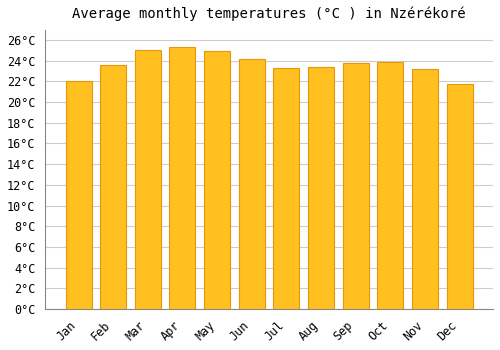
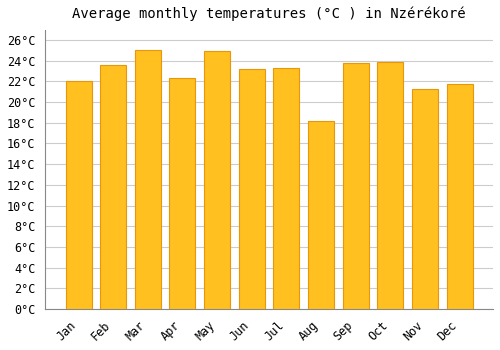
Apr: 25.3°C -> 22.3°C
Jun: 24.2°C -> 23.2°C
Aug: 23.4°C -> 18.2°C
Nov: 23.2°C -> 21.3°C
